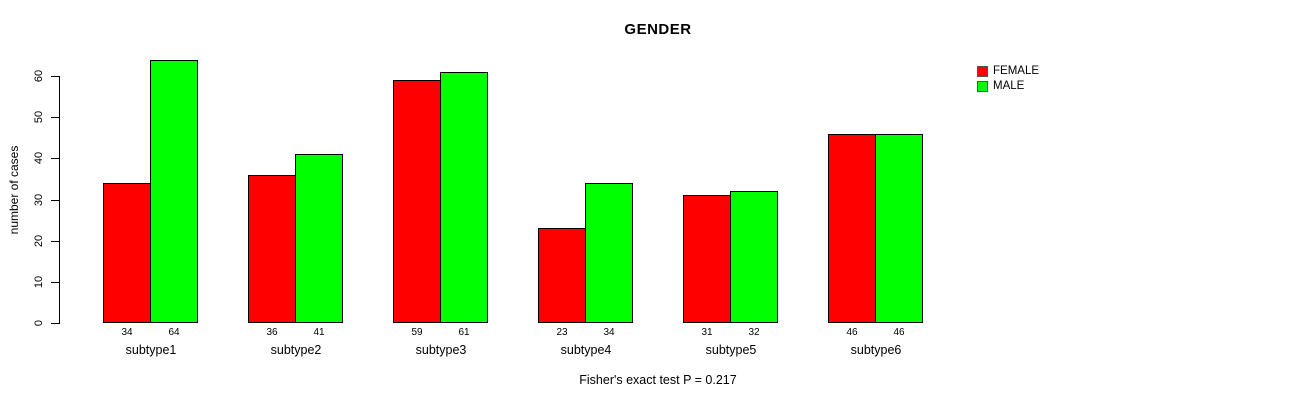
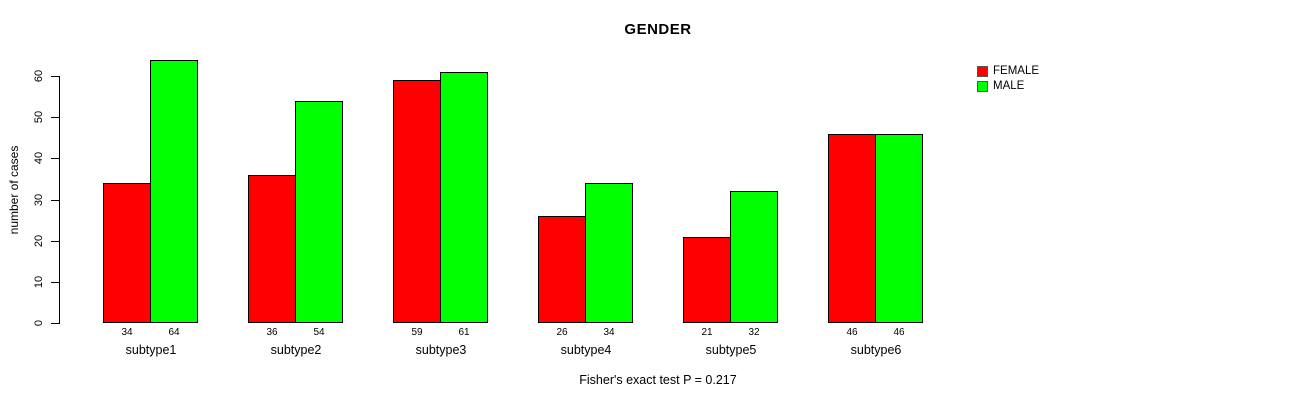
MALE/subtype2: 41 -> 54
FEMALE/subtype4: 23 -> 26
FEMALE/subtype5: 31 -> 21
